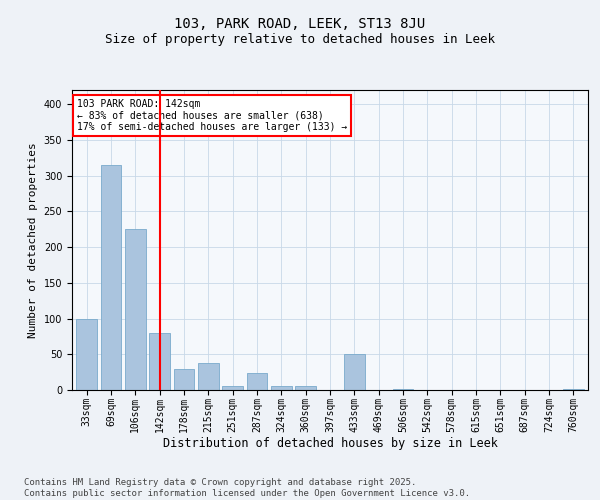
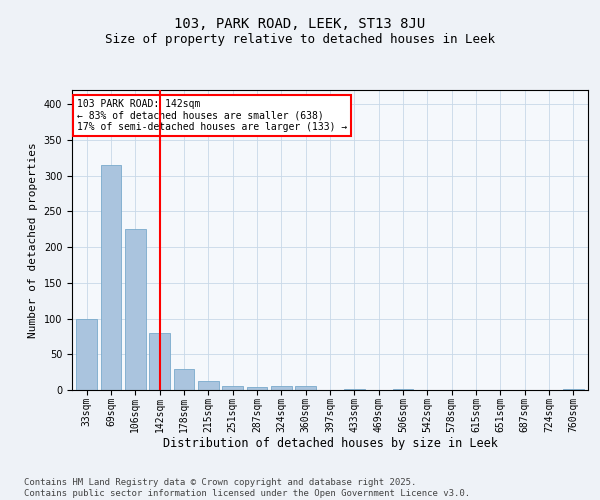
215sqm: 38 -> 12
287sqm: 24 -> 4
433sqm: 50 -> 1
